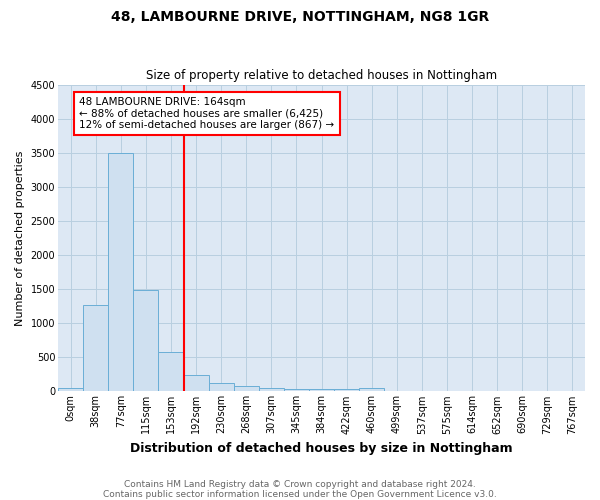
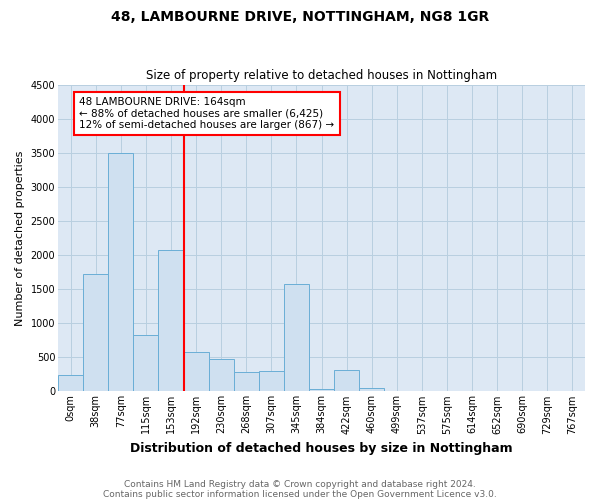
0sqm: 50 -> 240
38sqm: 1260 -> 1720
115sqm: 1480 -> 820
153sqm: 580 -> 2080
192sqm: 240 -> 580
230sqm: 130 -> 480
268sqm: 80 -> 280
307sqm: 40 -> 300
345sqm: 30 -> 1580
422sqm: 40 -> 320
